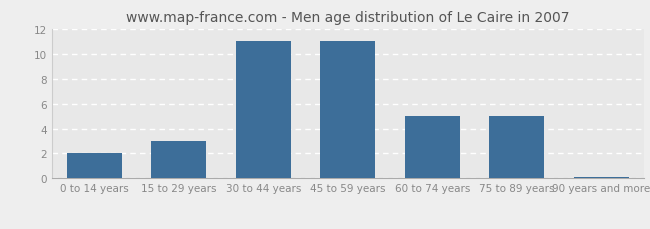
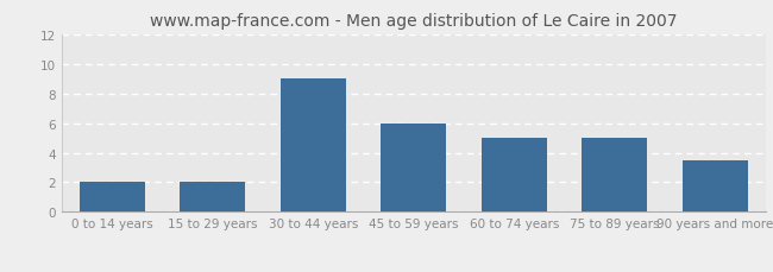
15 to 29 years: 3.0 -> 2.0
30 to 44 years: 11.0 -> 9.0
45 to 59 years: 11.0 -> 6.0
90 years and more: 0.1 -> 3.5
